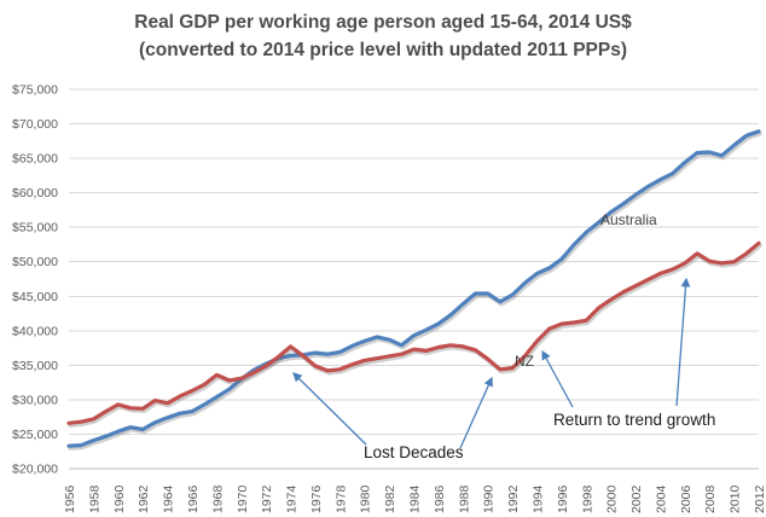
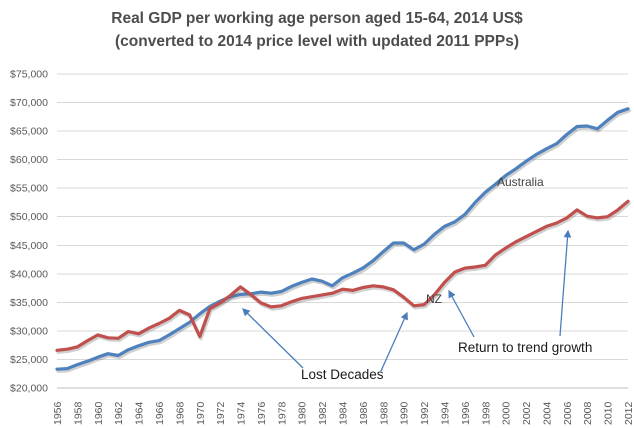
NZ/1970: $33000 -> $29000
